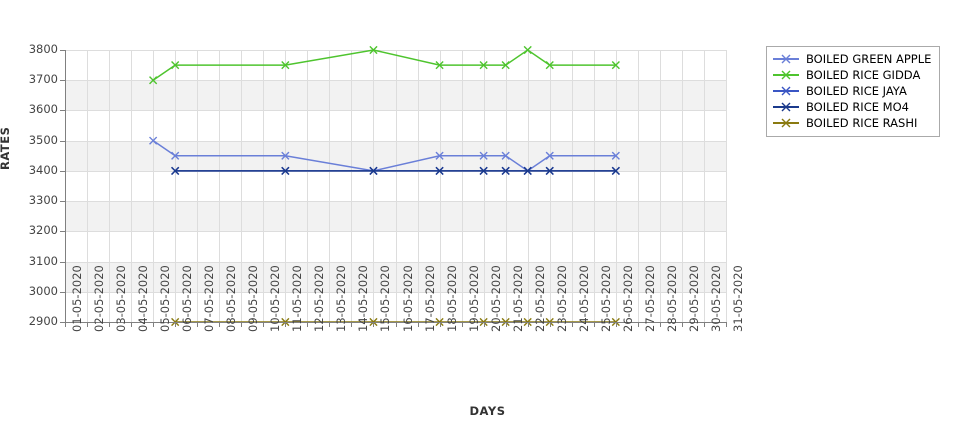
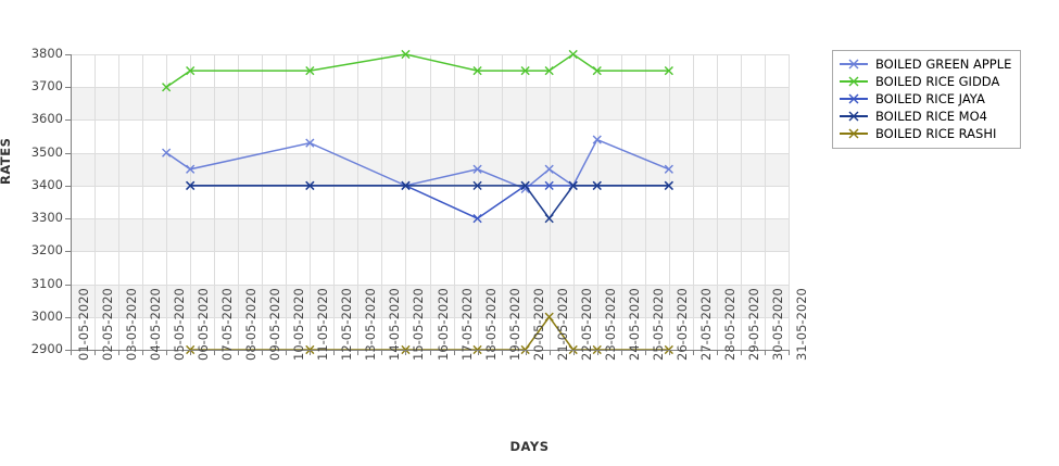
BOILED GREEN APPLE/11-05-2020: 3450 -> 3530
BOILED RICE JAYA/18-05-2020: 3400 -> 3300
BOILED GREEN APPLE/20-05-2020: 3450 -> 3390
BOILED RICE MO4/21-05-2020: 3400 -> 3300
BOILED RICE RASHI/21-05-2020: 2900 -> 3000
BOILED GREEN APPLE/23-05-2020: 3450 -> 3540
